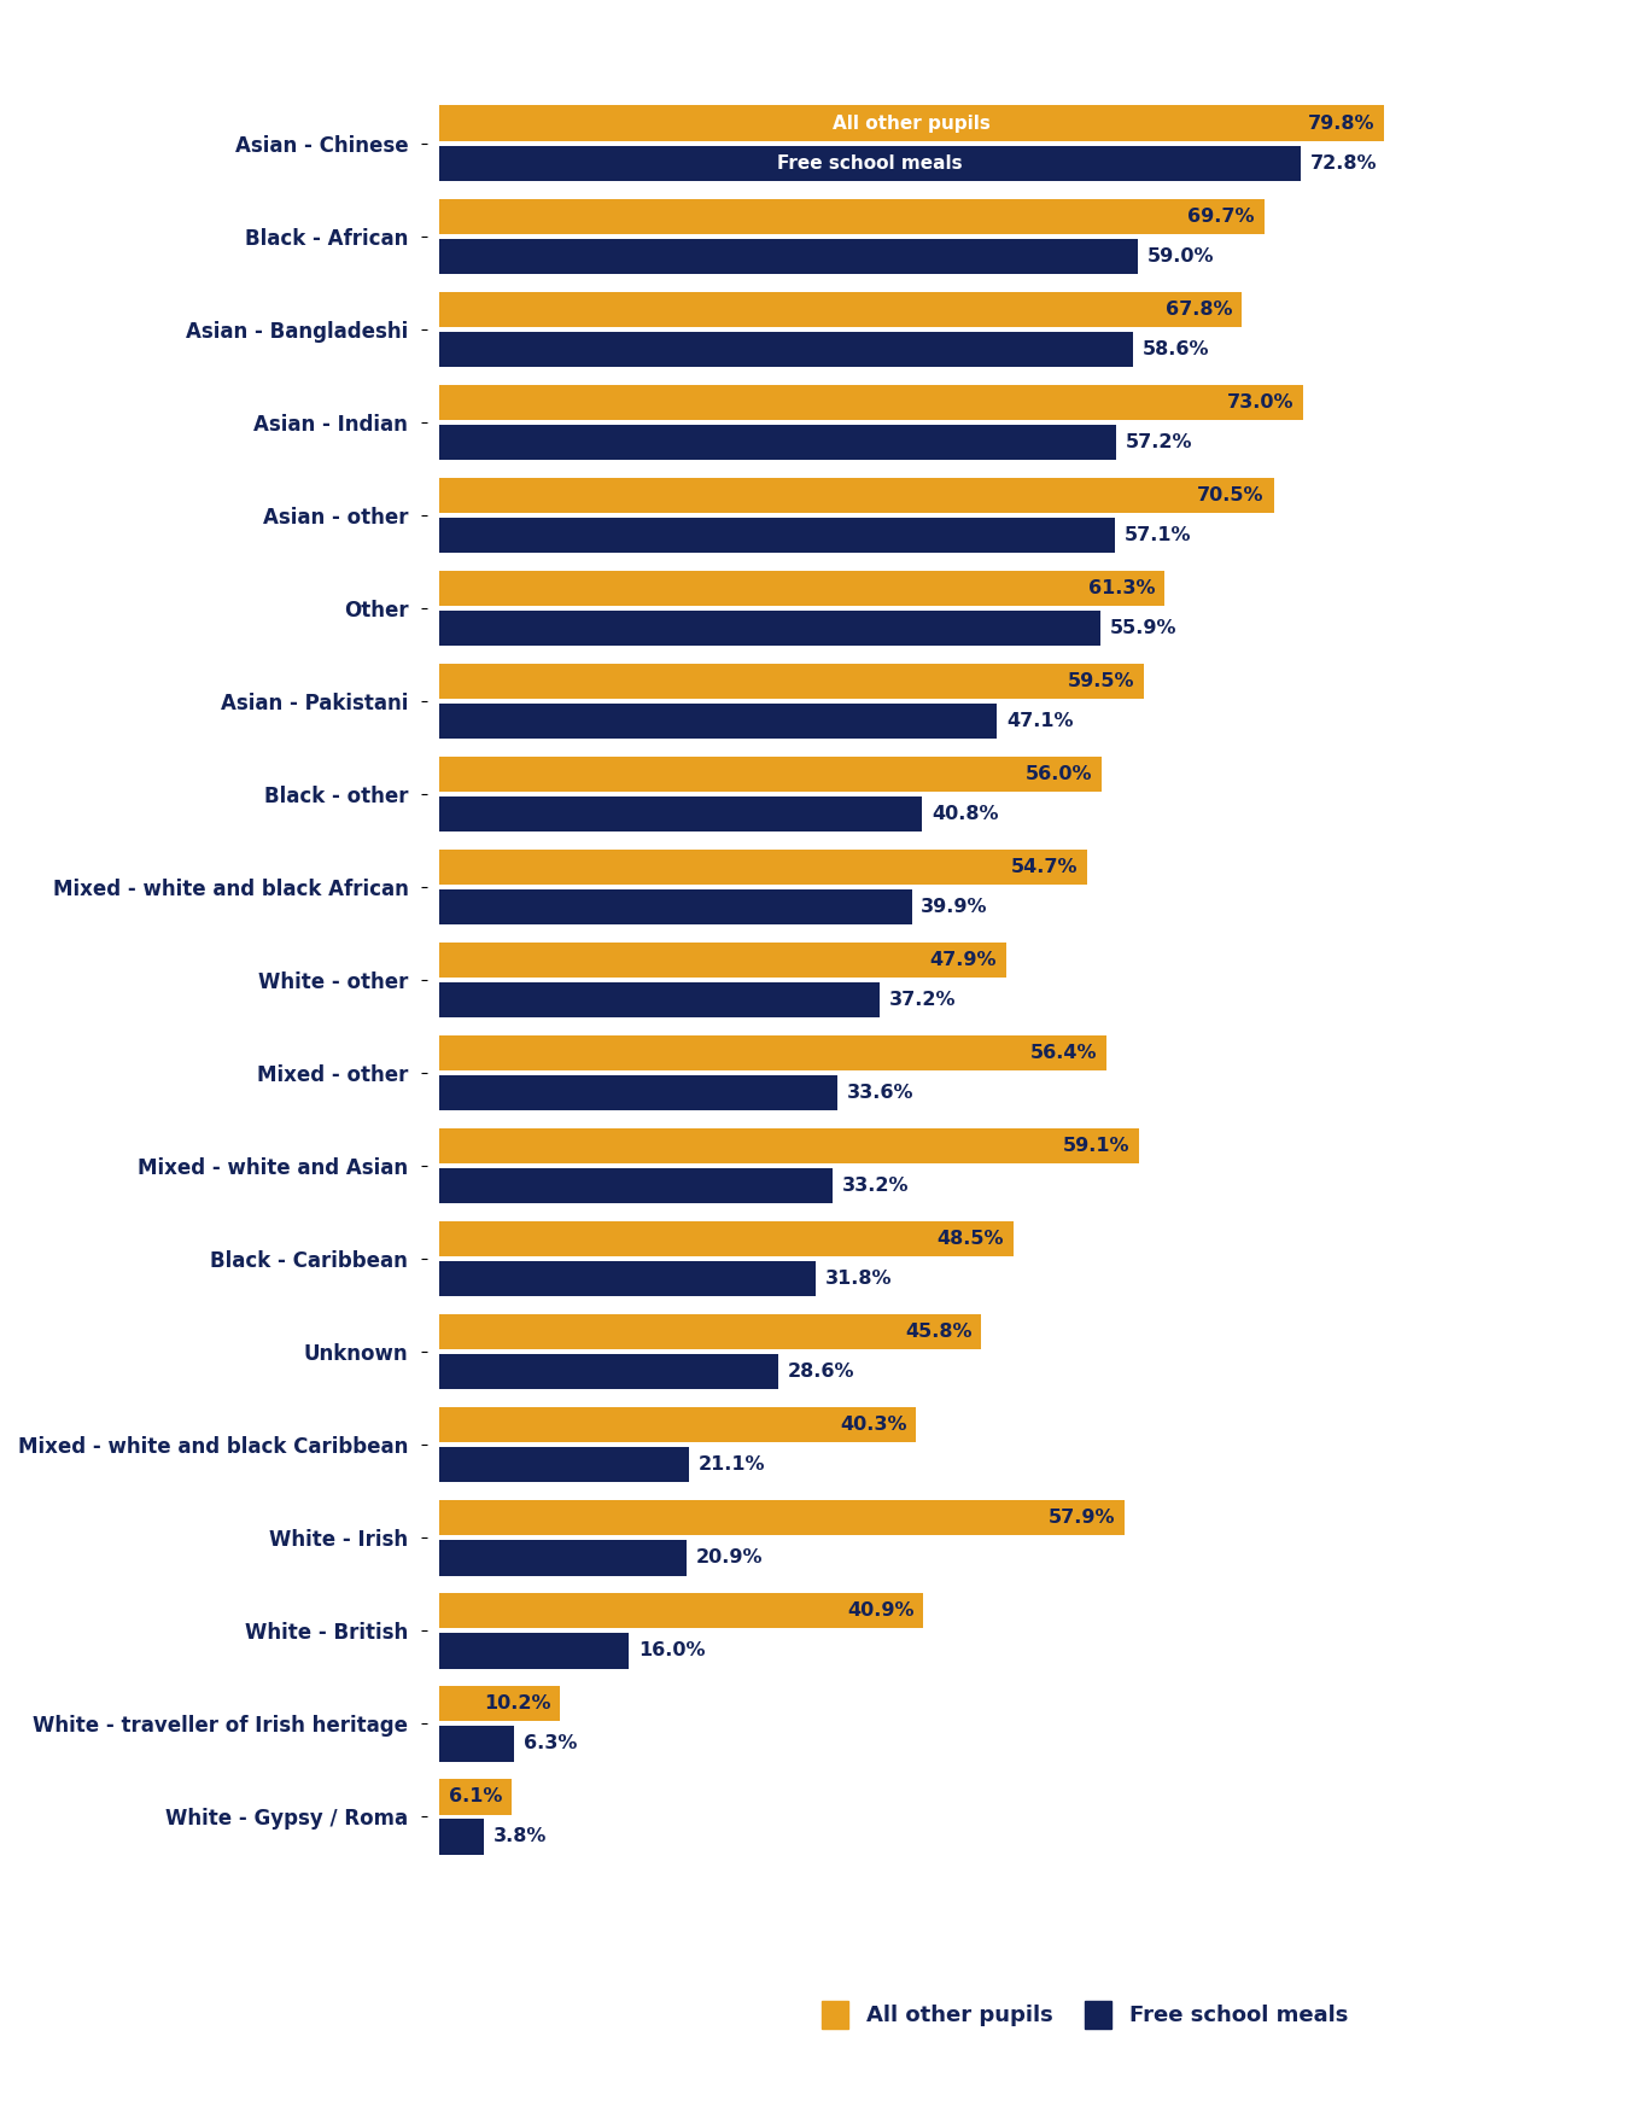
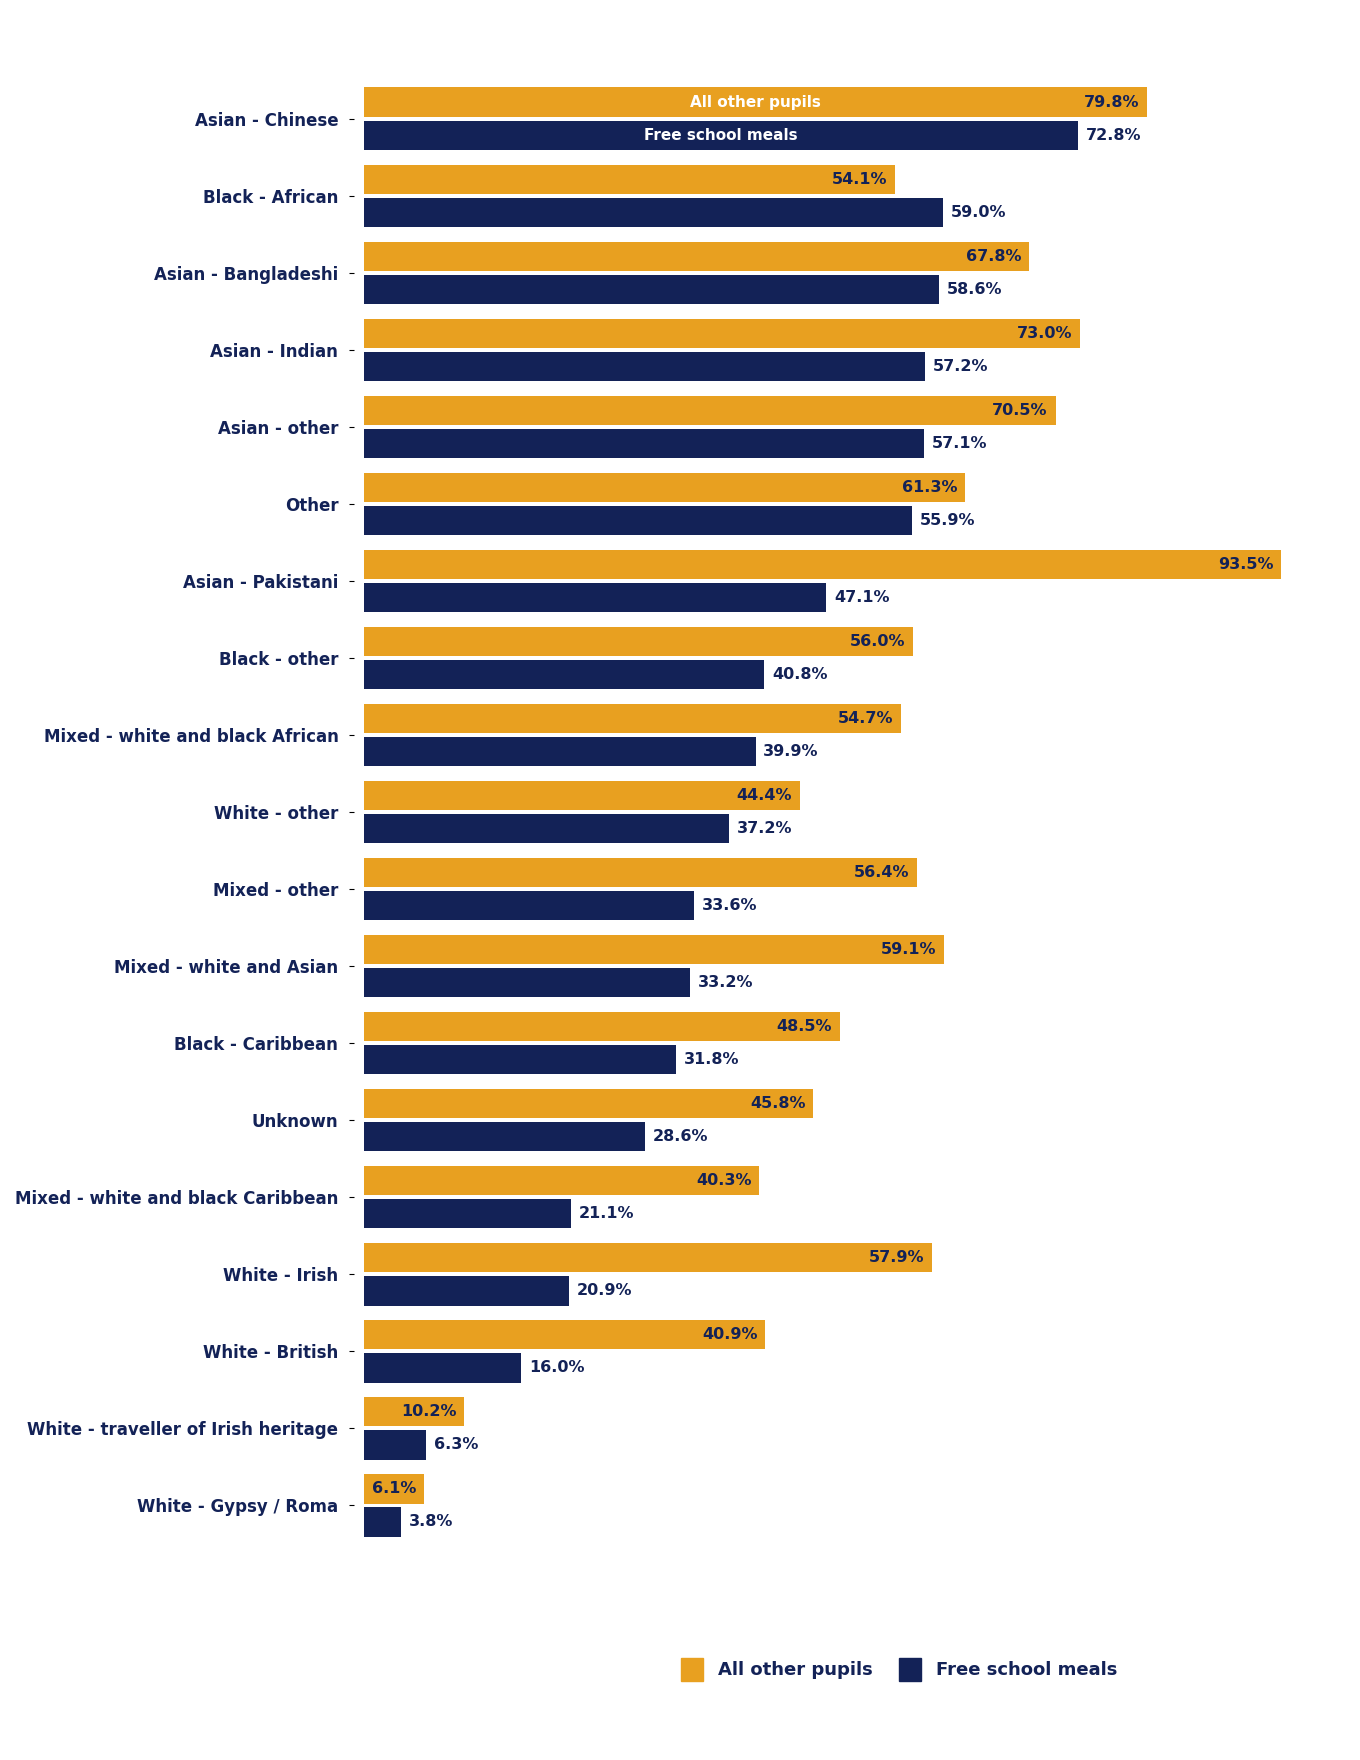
All other pupils/Black - African: 69.7% -> 54.1%
All other pupils/Asian - Pakistani: 59.5% -> 93.5%
All other pupils/White - other: 47.9% -> 44.4%
